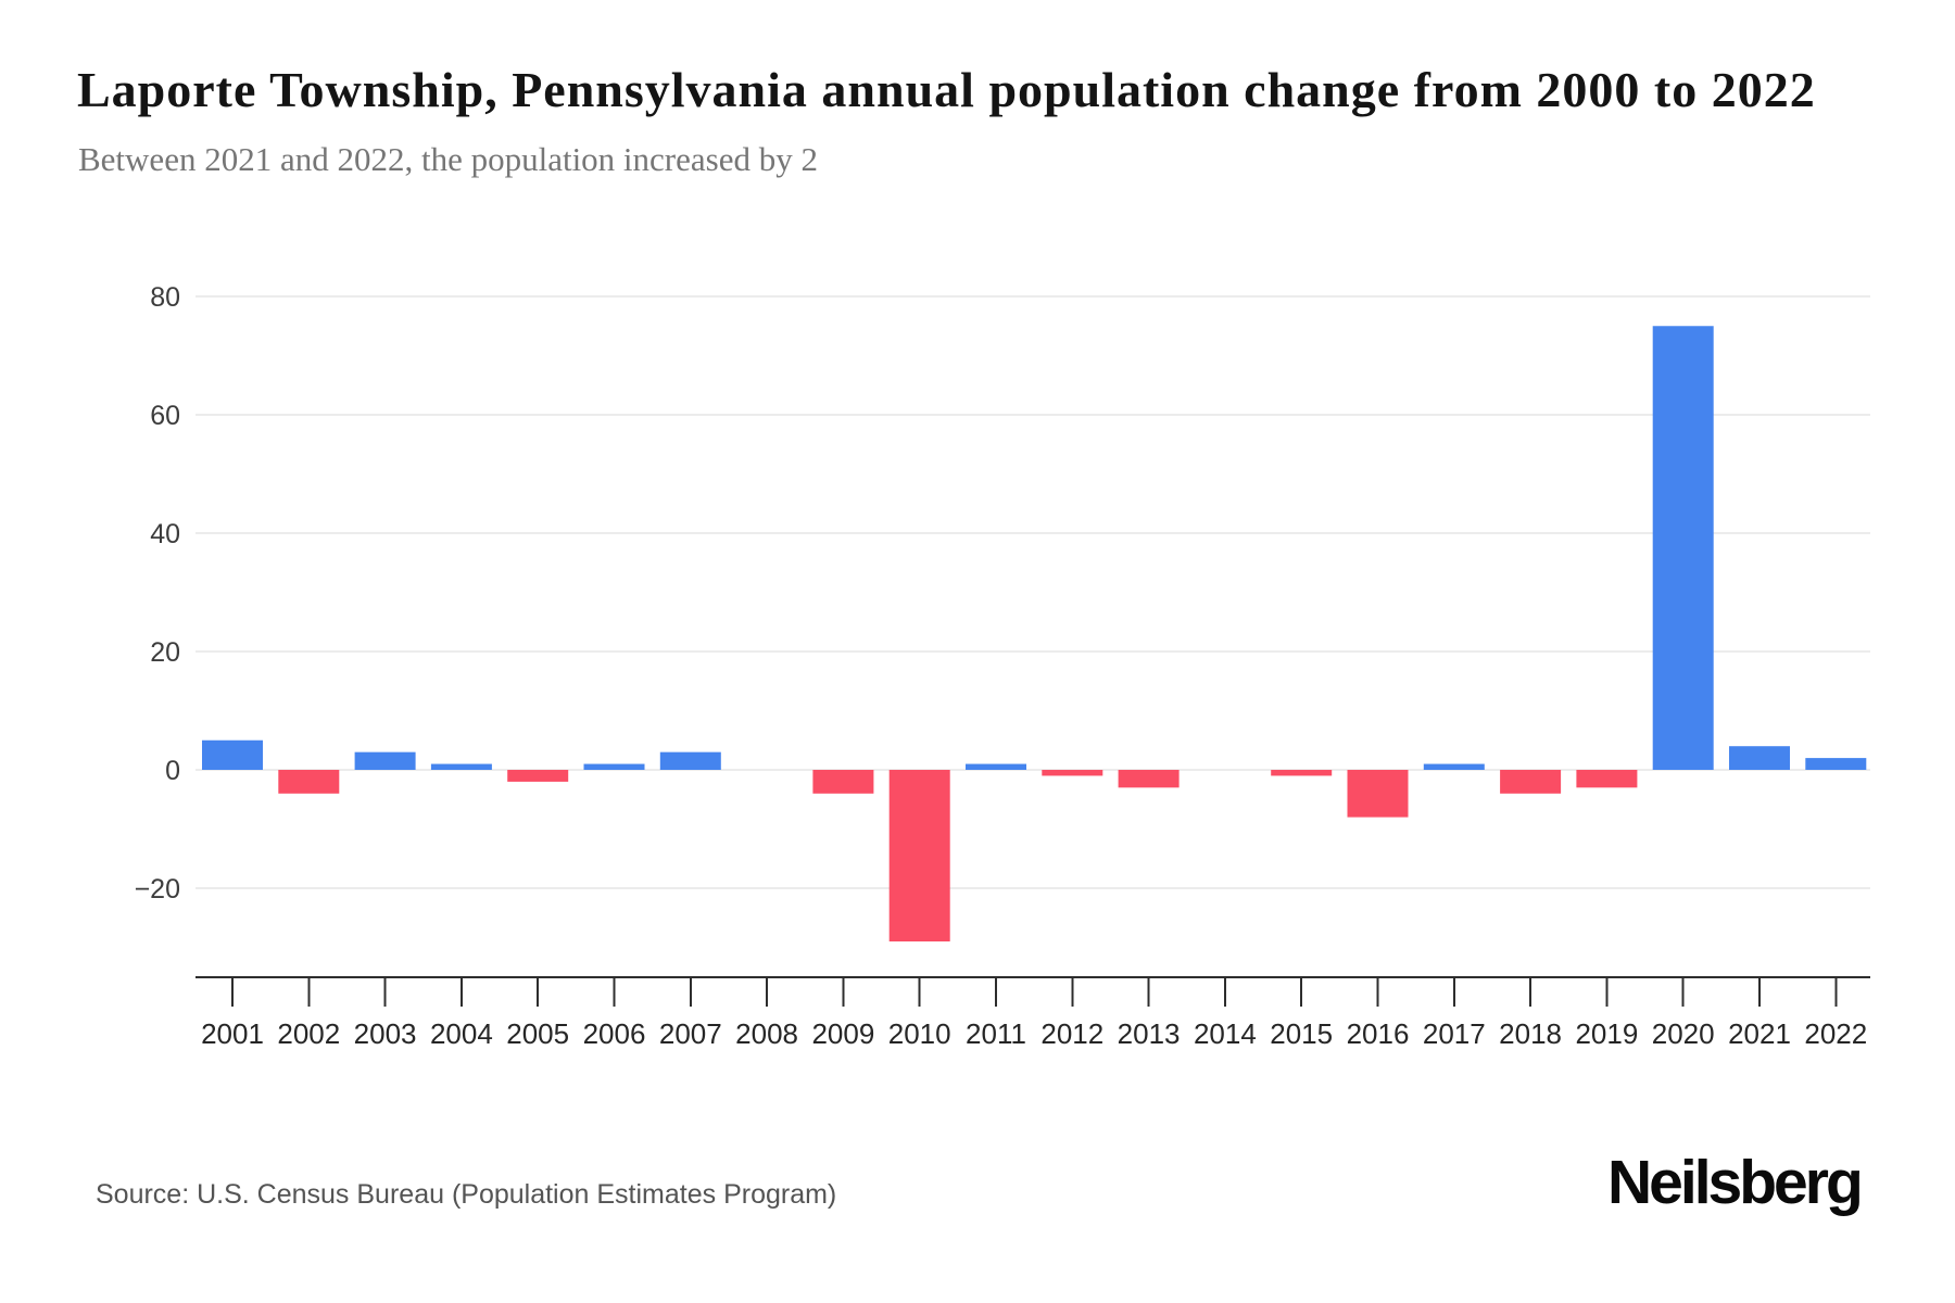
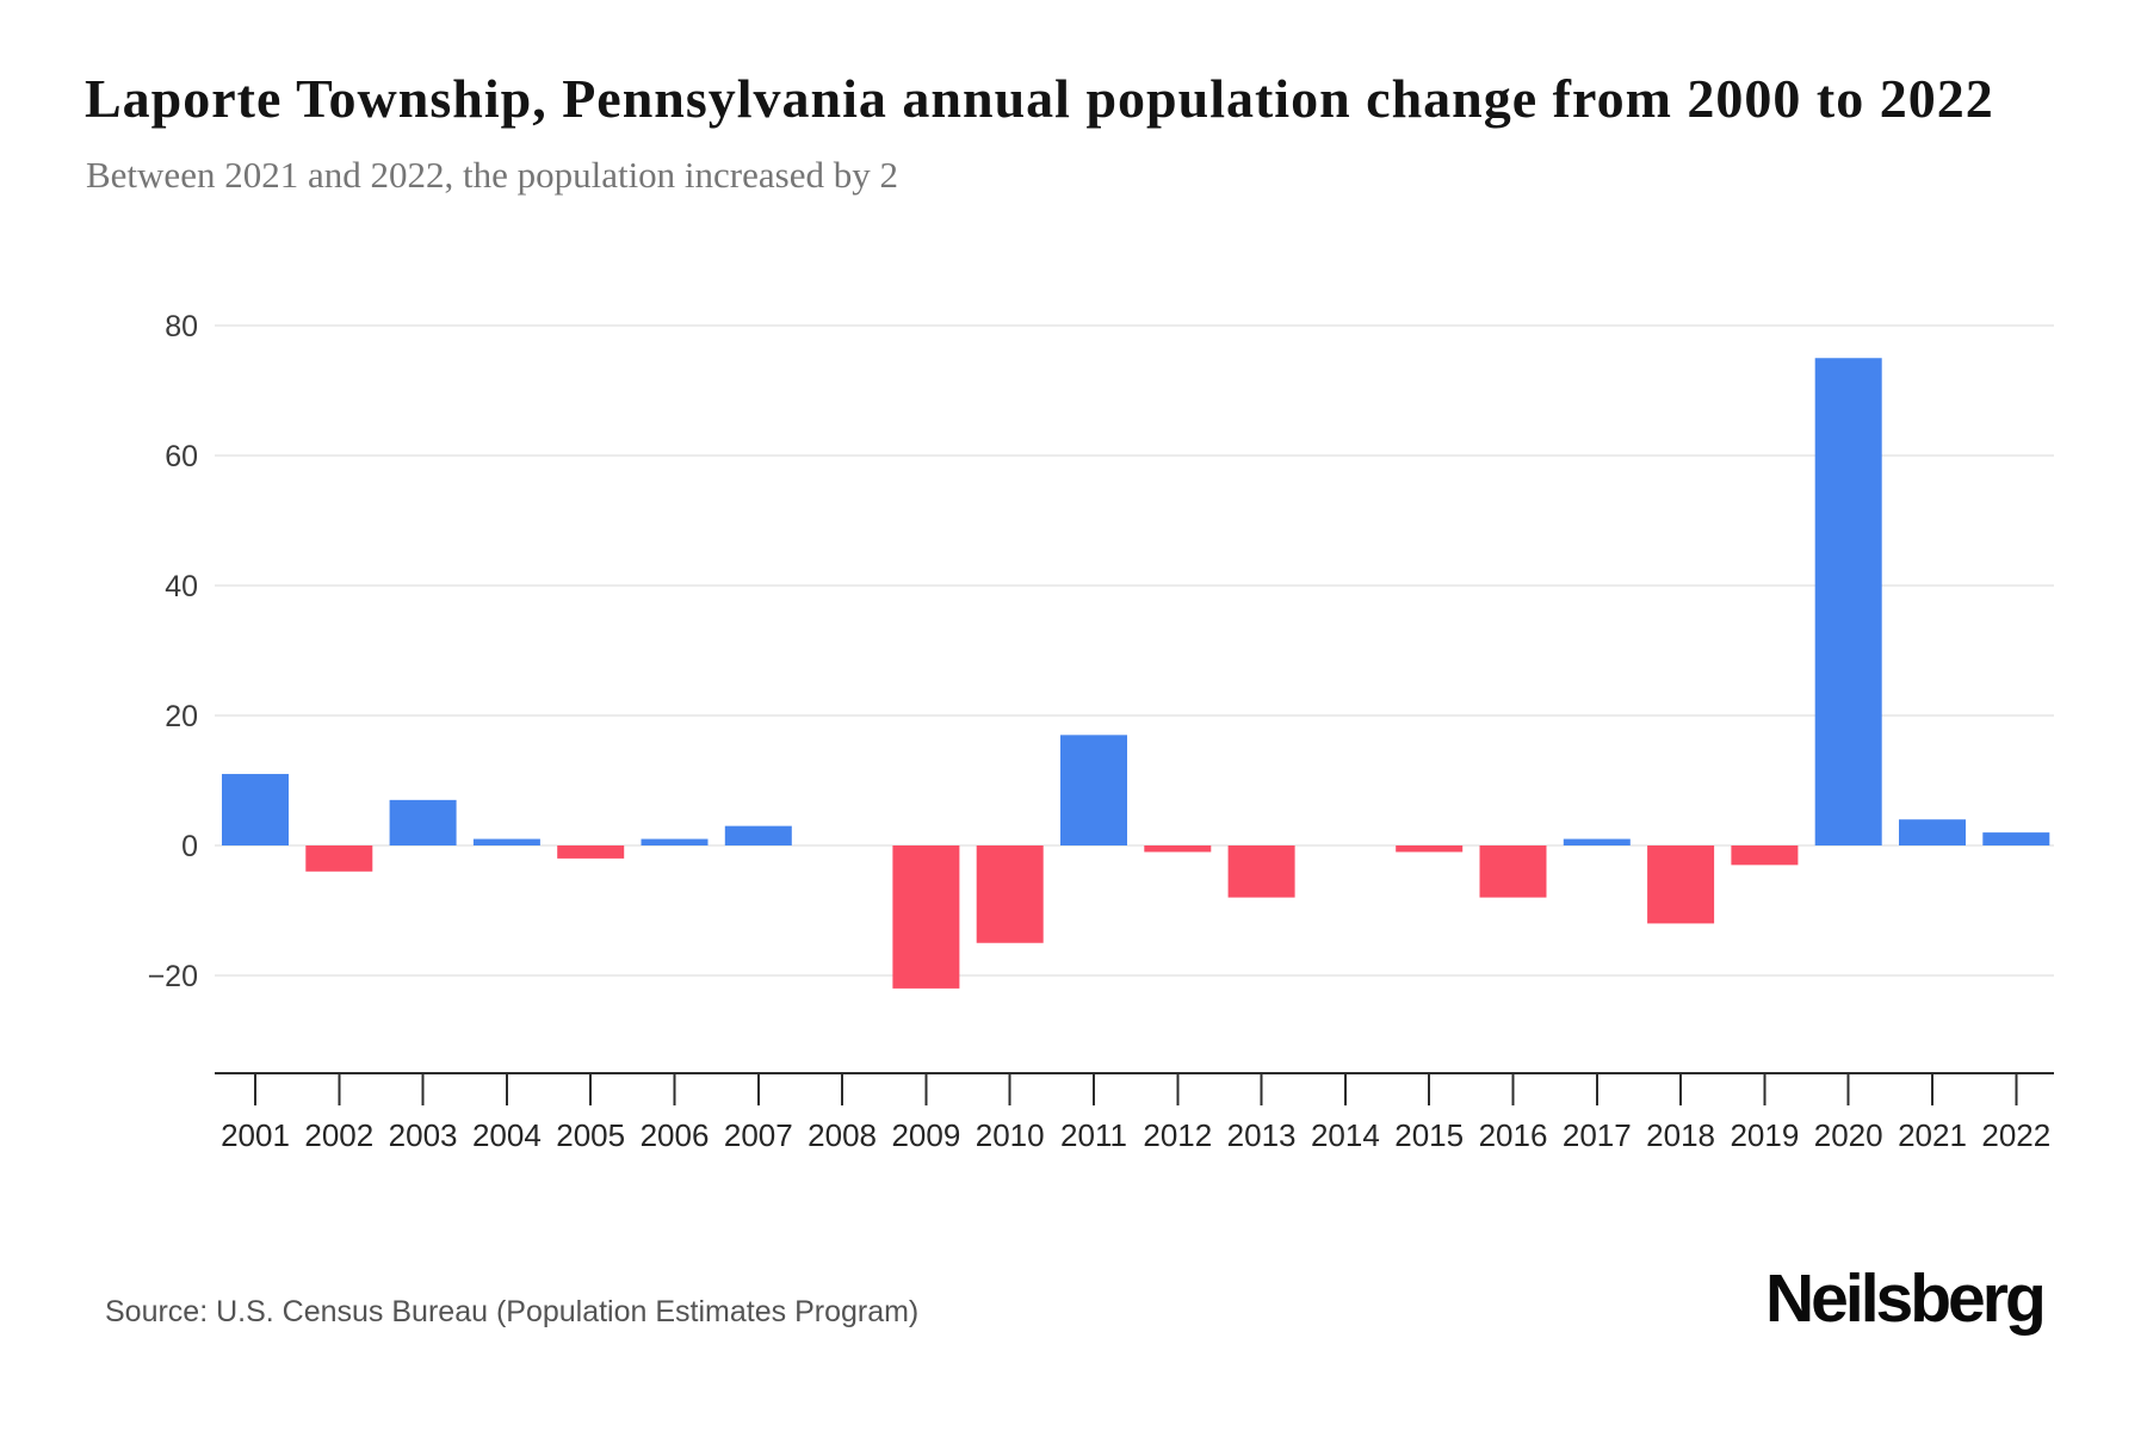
2001: 5 -> 11
2003: 3 -> 7
2009: -4 -> -22
2010: -29 -> -15
2011: 1 -> 17
2013: -3 -> -8
2018: -4 -> -12
